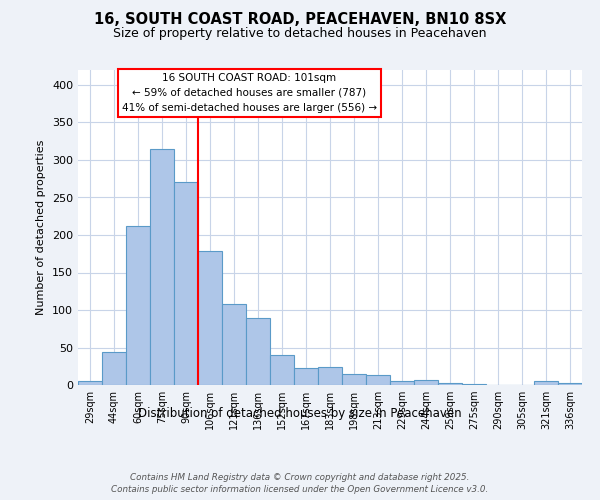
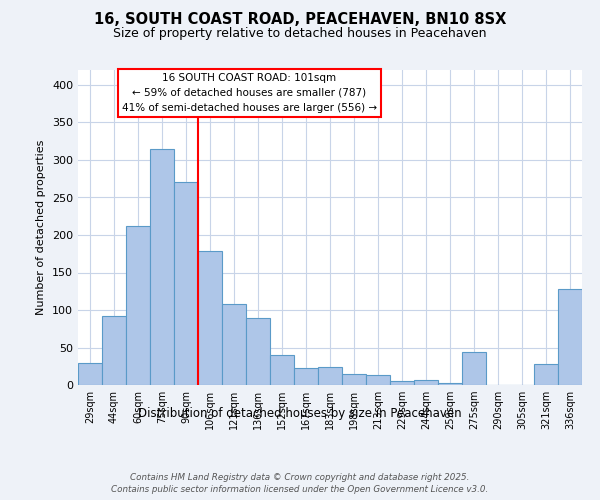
29sqm: 5 -> 30
44sqm: 44 -> 92
275sqm: 2 -> 44
321sqm: 5 -> 28
336sqm: 3 -> 128
